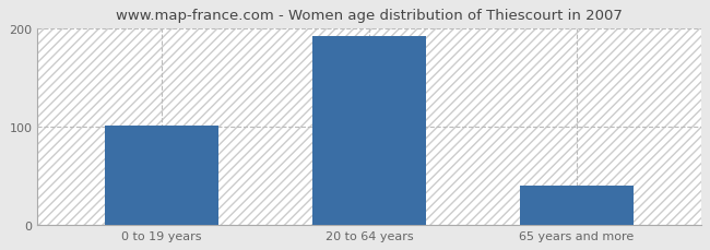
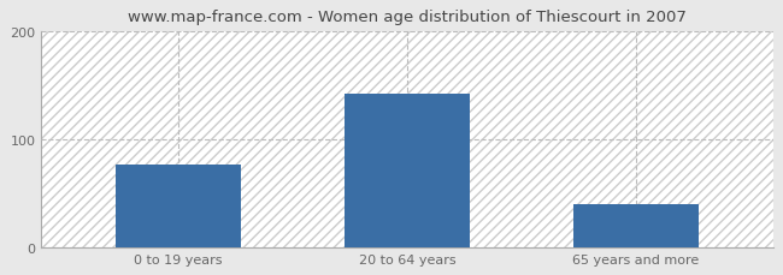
0 to 19 years: 101 -> 76
20 to 64 years: 192 -> 142
